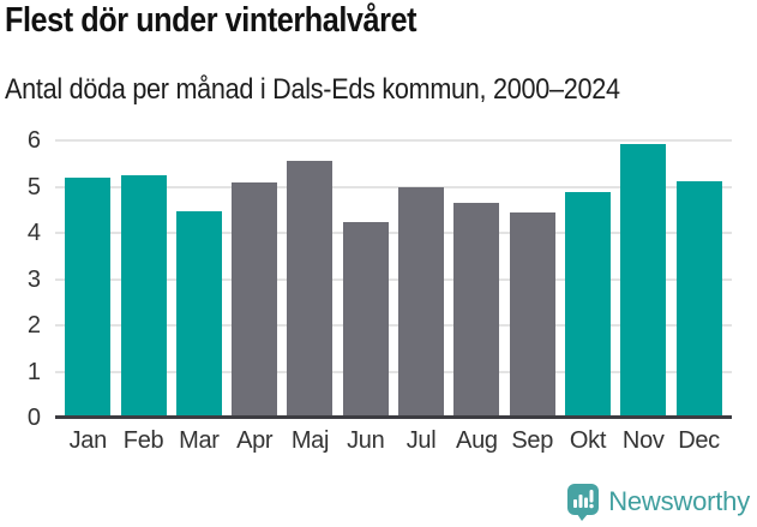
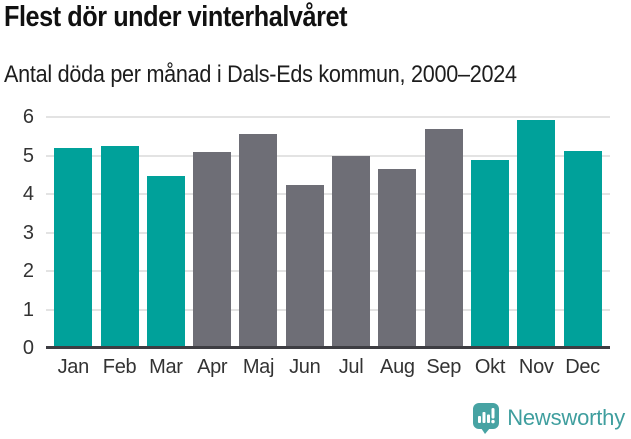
Sep: 4.4 -> 5.7
